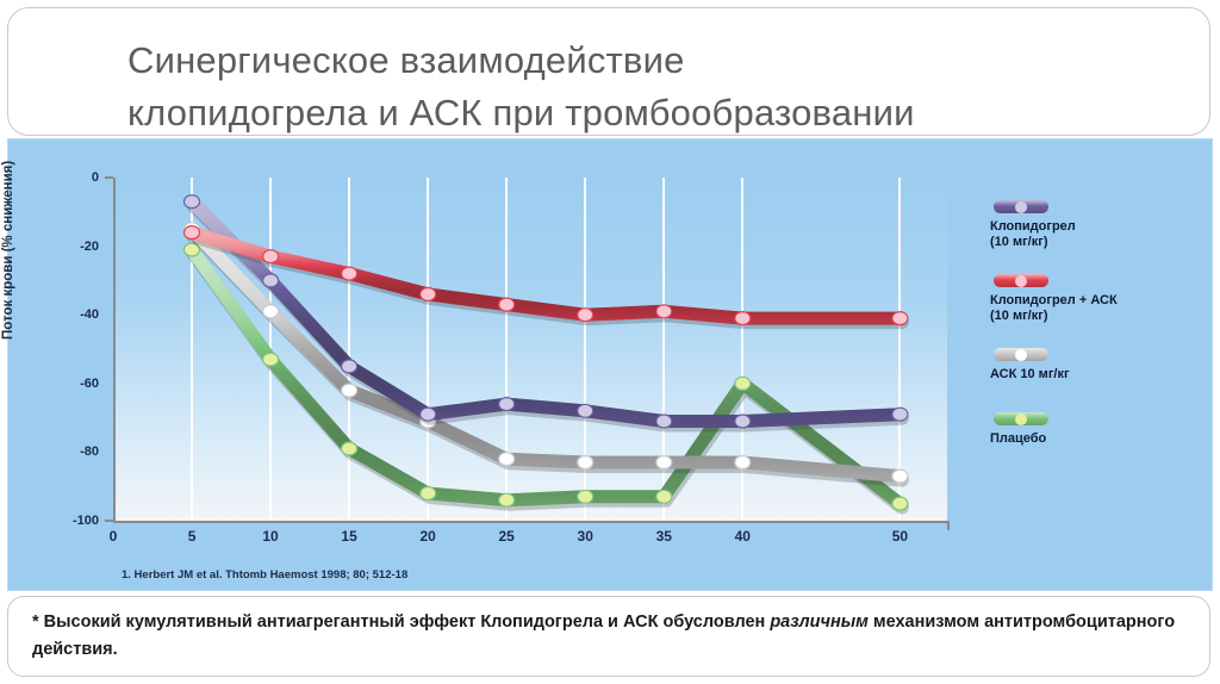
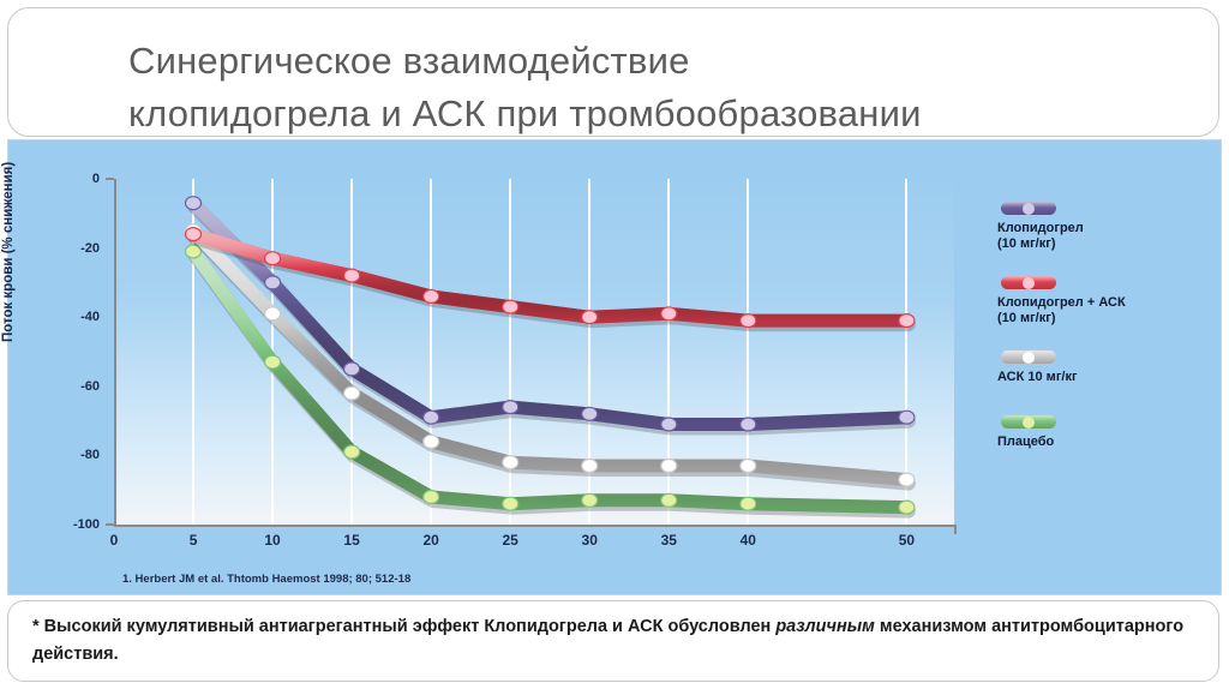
АСК 10 мг/кг/20: -71 -> -76
Плацебо/40: -60 -> -94
